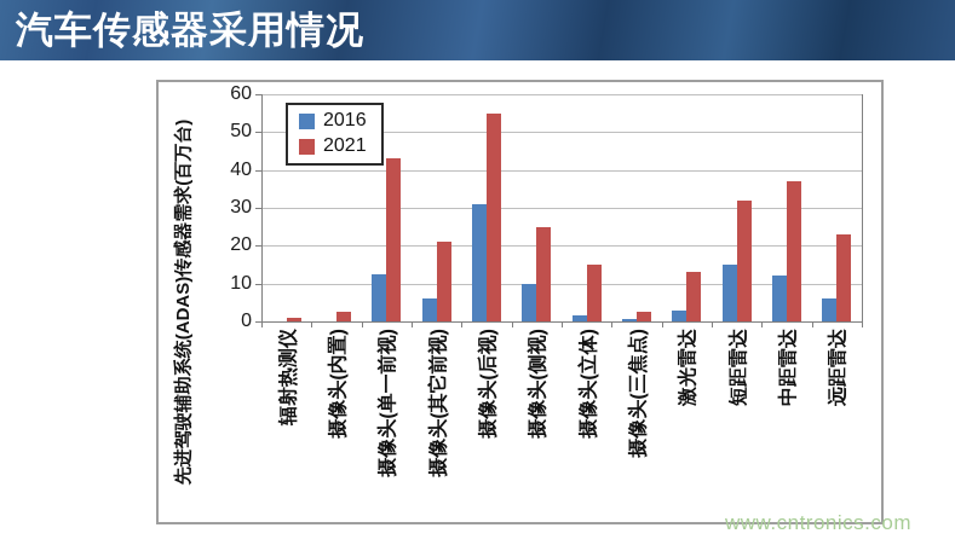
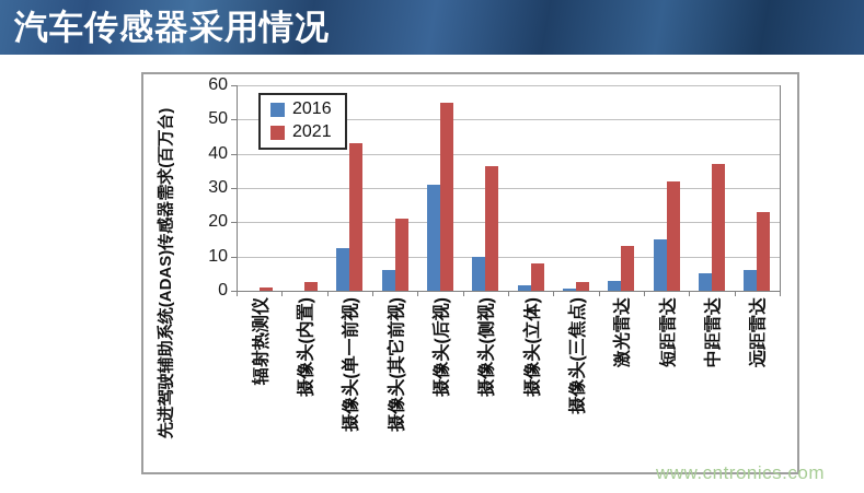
2021/摄像头(侧视): 25 -> 36
2021/摄像头(立体): 15 -> 8
2016/中距雷达: 12 -> 5
